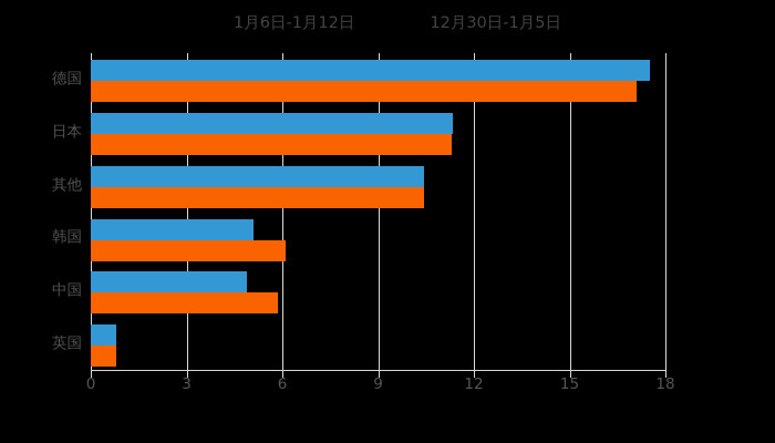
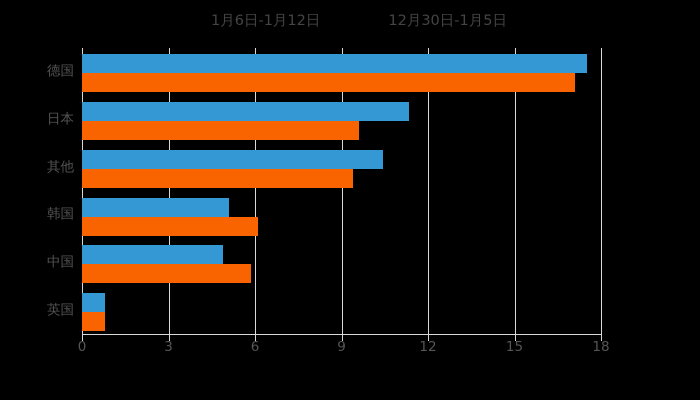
12月30日-1月5日/日本: 11.3 -> 9.6
12月30日-1月5日/其他: 10.4 -> 9.4
